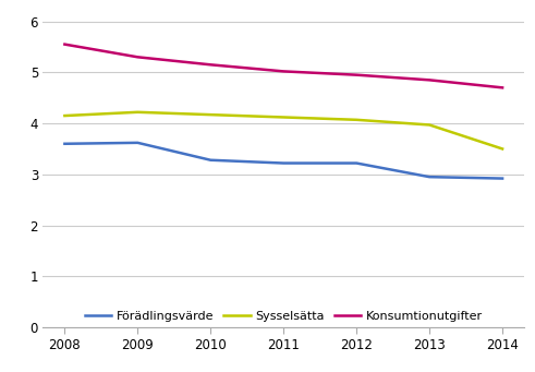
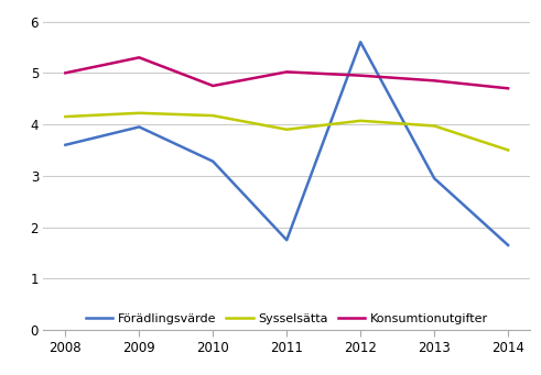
Konsumtionutgifter/2008: 5.55 -> 5.00
Förädlingsvärde/2009: 3.62 -> 3.95
Konsumtionutgifter/2010: 5.15 -> 4.75
Förädlingsvärde/2011: 3.22 -> 1.75
Sysselsätta/2011: 4.12 -> 3.90
Förädlingsvärde/2012: 3.22 -> 5.60
Förädlingsvärde/2014: 2.92 -> 1.65
